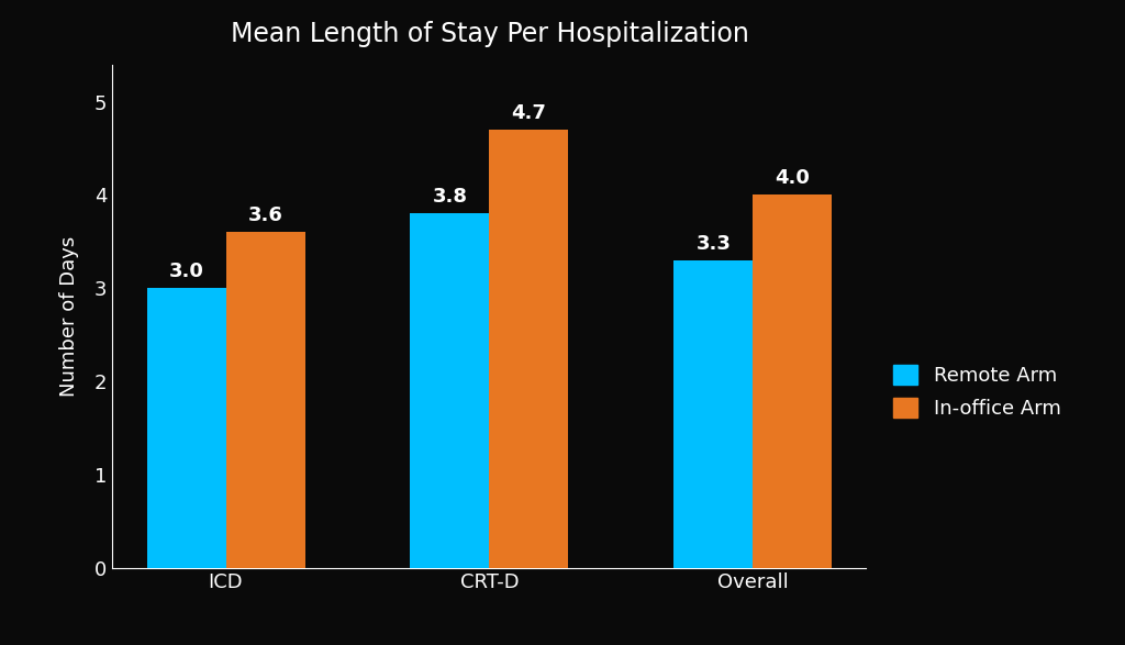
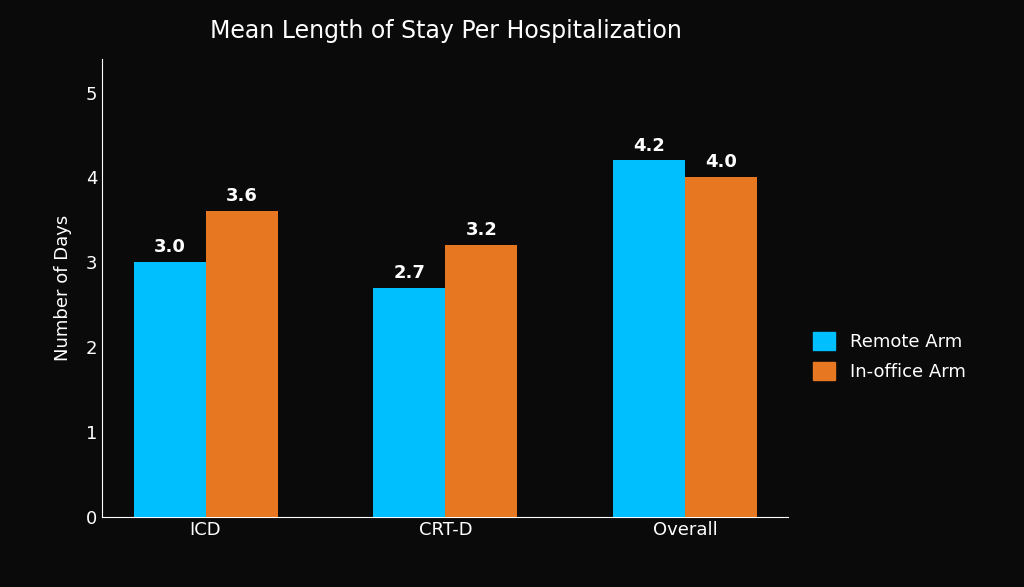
Remote Arm/CRT-D: 3.8 -> 2.7
In-office Arm/CRT-D: 4.7 -> 3.2
Remote Arm/Overall: 3.3 -> 4.2
